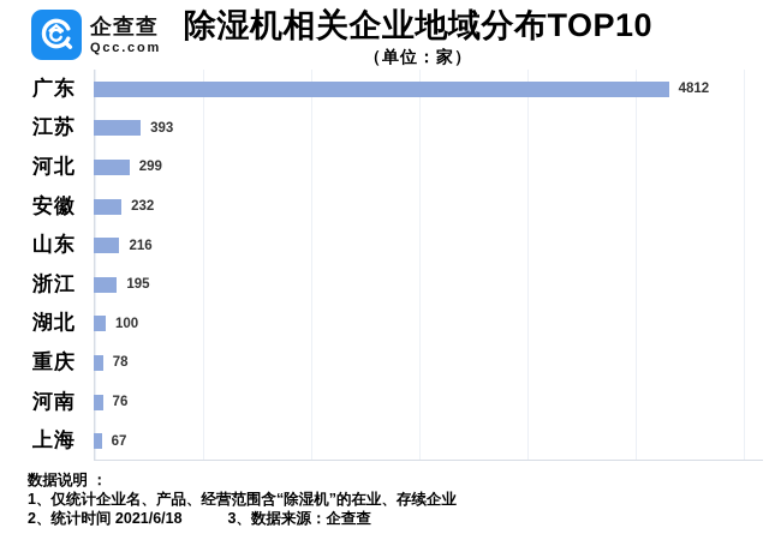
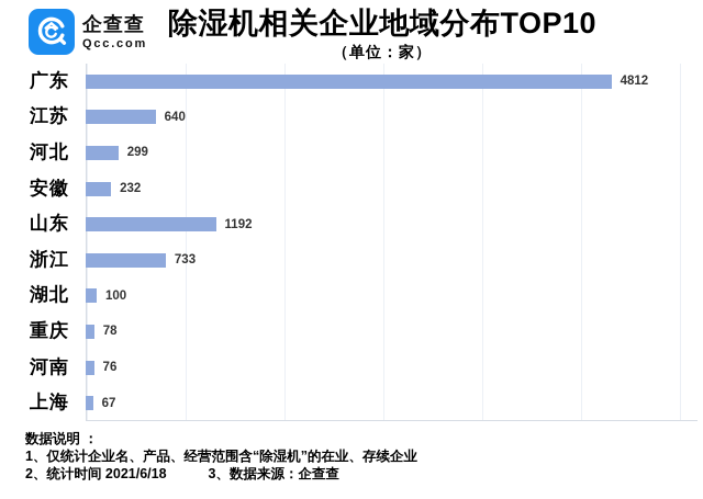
江苏: 393 -> 640
山东: 216 -> 1192
浙江: 195 -> 733
